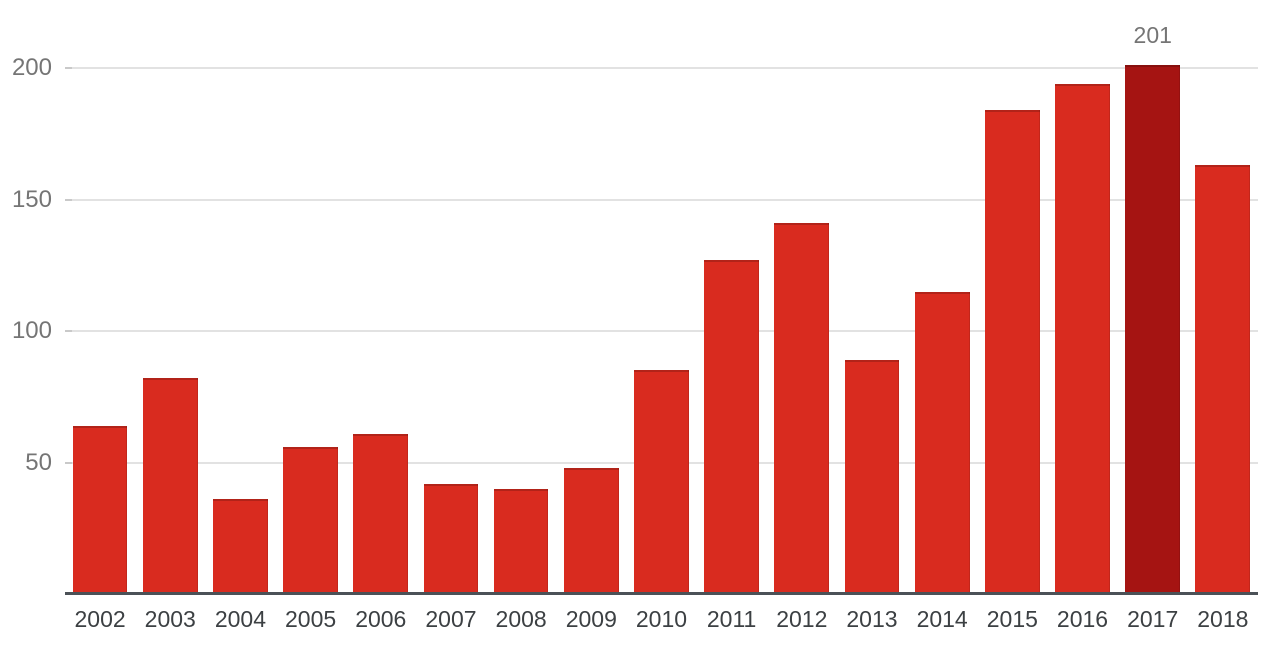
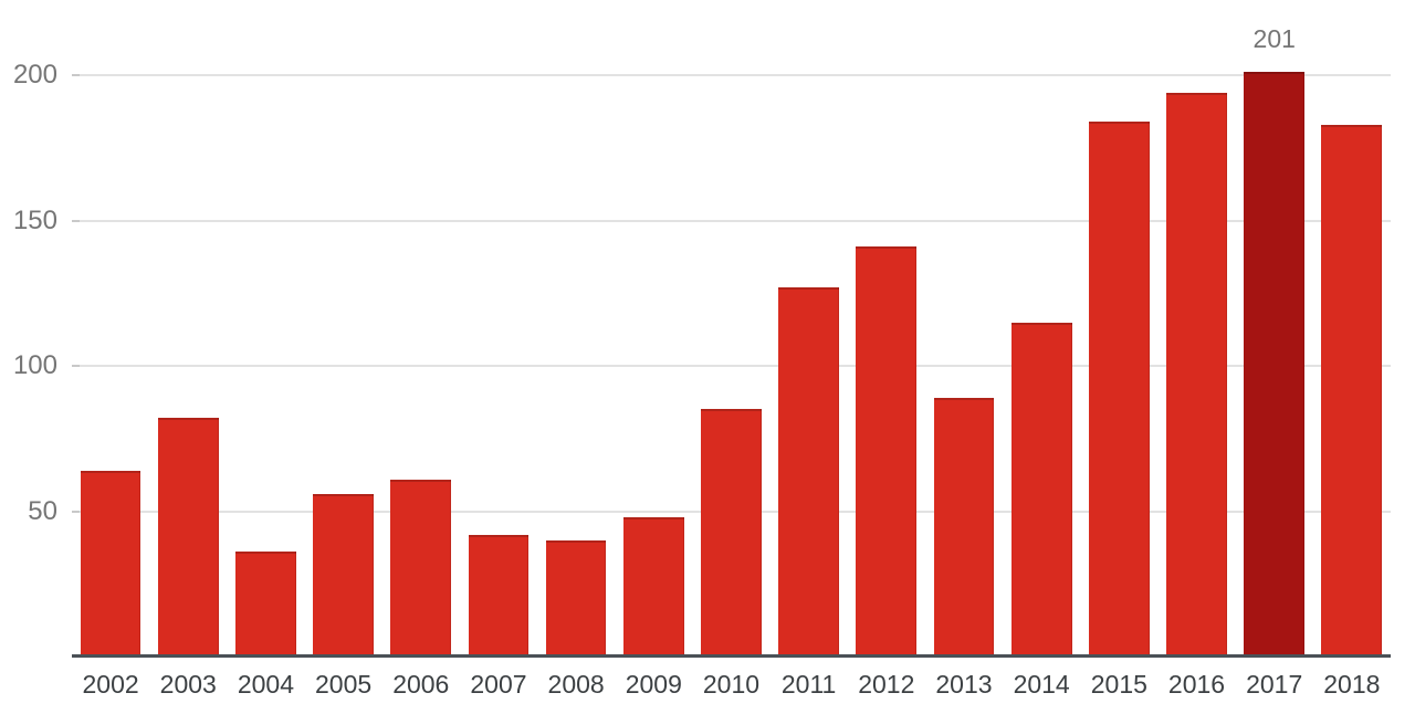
2018: 163 -> 183
